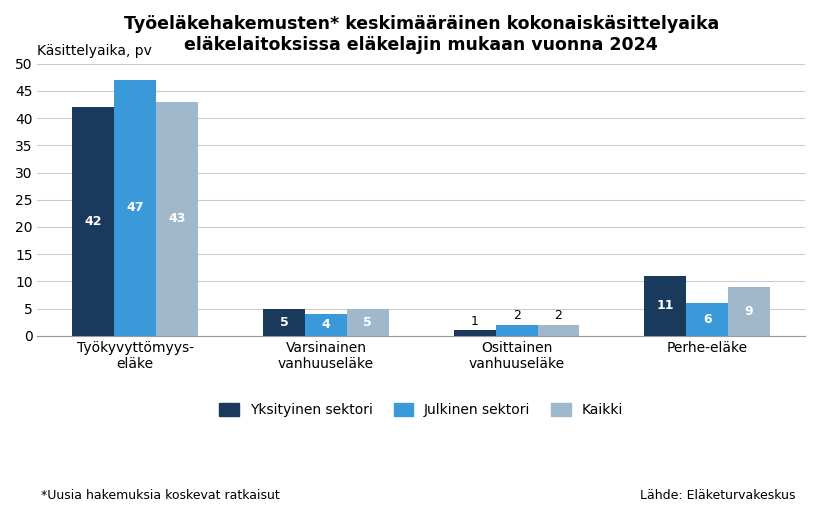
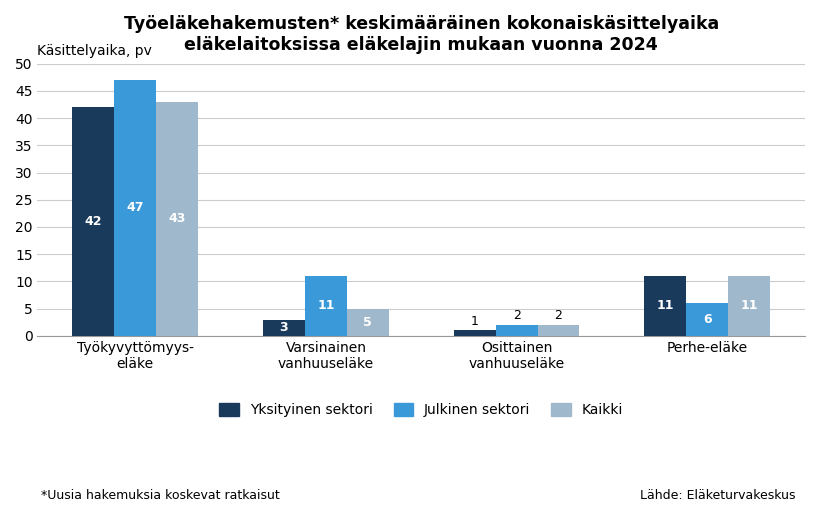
Yksityinen sektori/Varsinainen vanhuuseläke: 5 -> 3
Julkinen sektori/Varsinainen vanhuuseläke: 4 -> 11
Kaikki/Perhe-eläke: 9 -> 11
